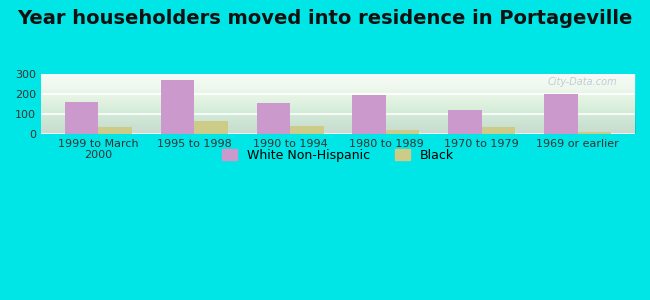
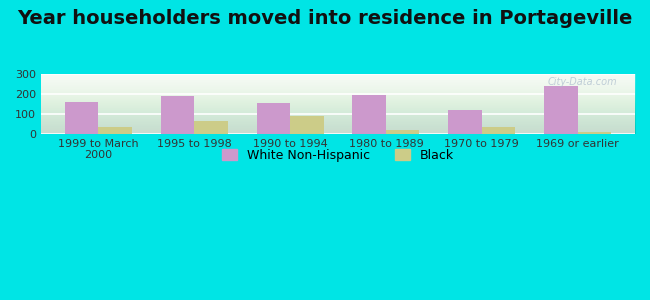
White Non-Hispanic/1995 to 1998: 270 -> 190
Black/1990 to 1994: 40 -> 90
White Non-Hispanic/1969 or earlier: 200 -> 240
